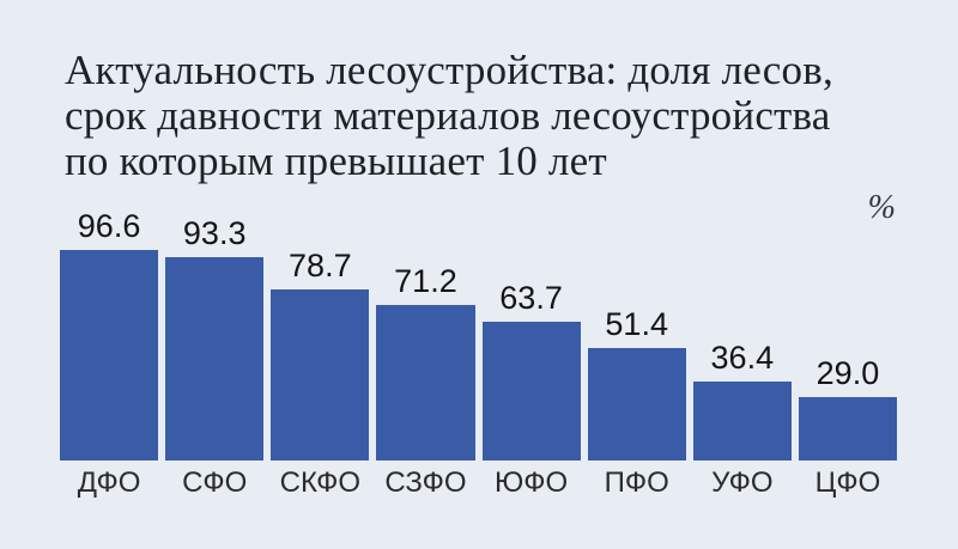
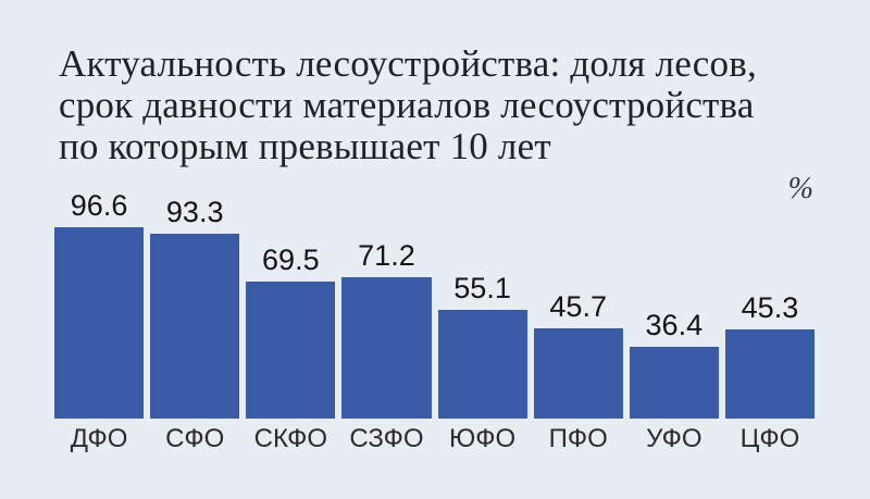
СКФО: 78.7 -> 69.5
ЮФО: 63.7 -> 55.1
ПФО: 51.4 -> 45.7
ЦФО: 29.0 -> 45.3
